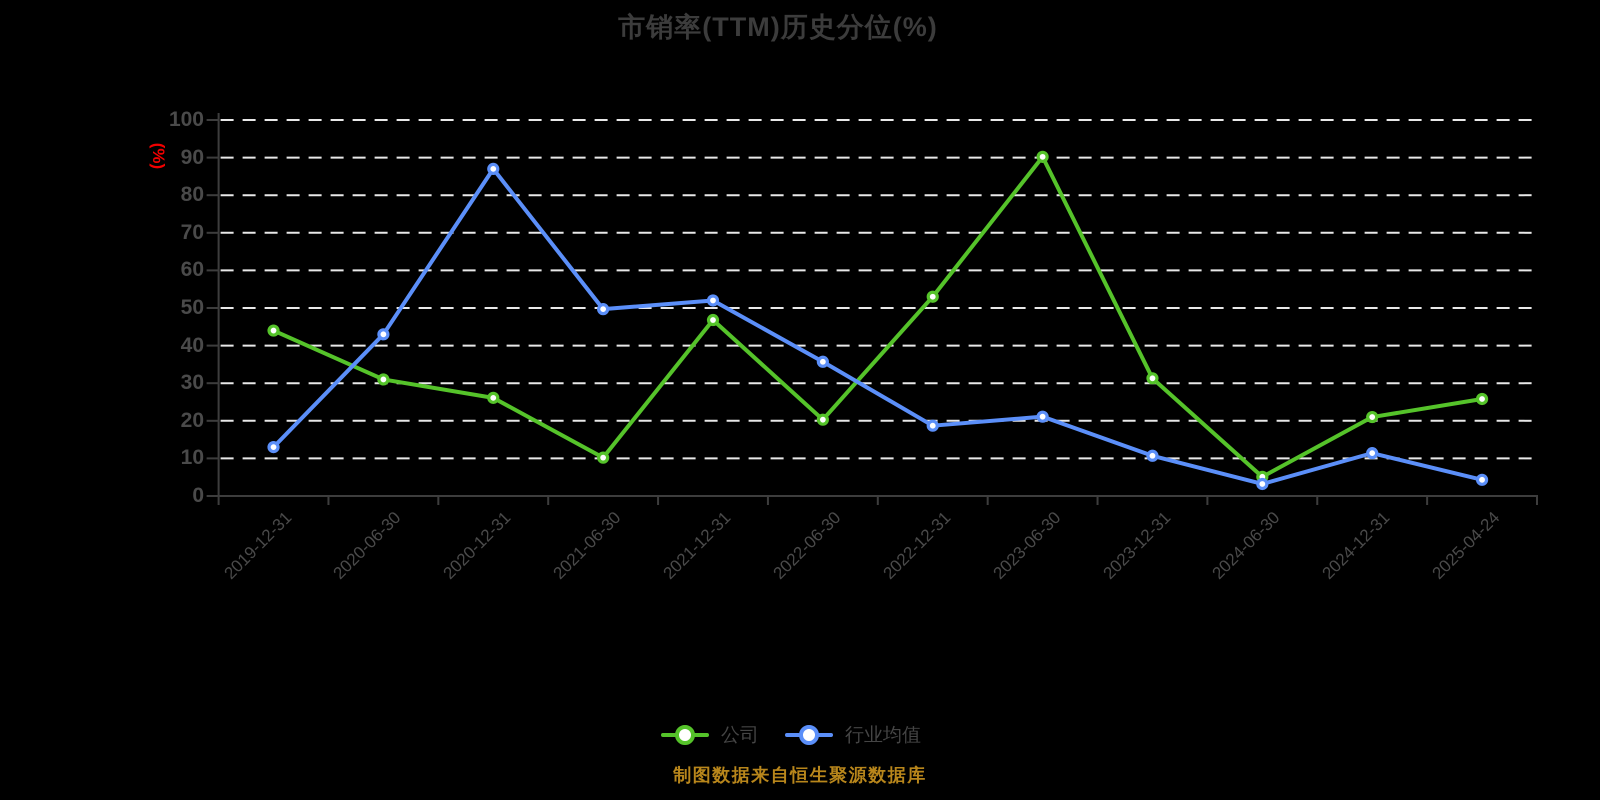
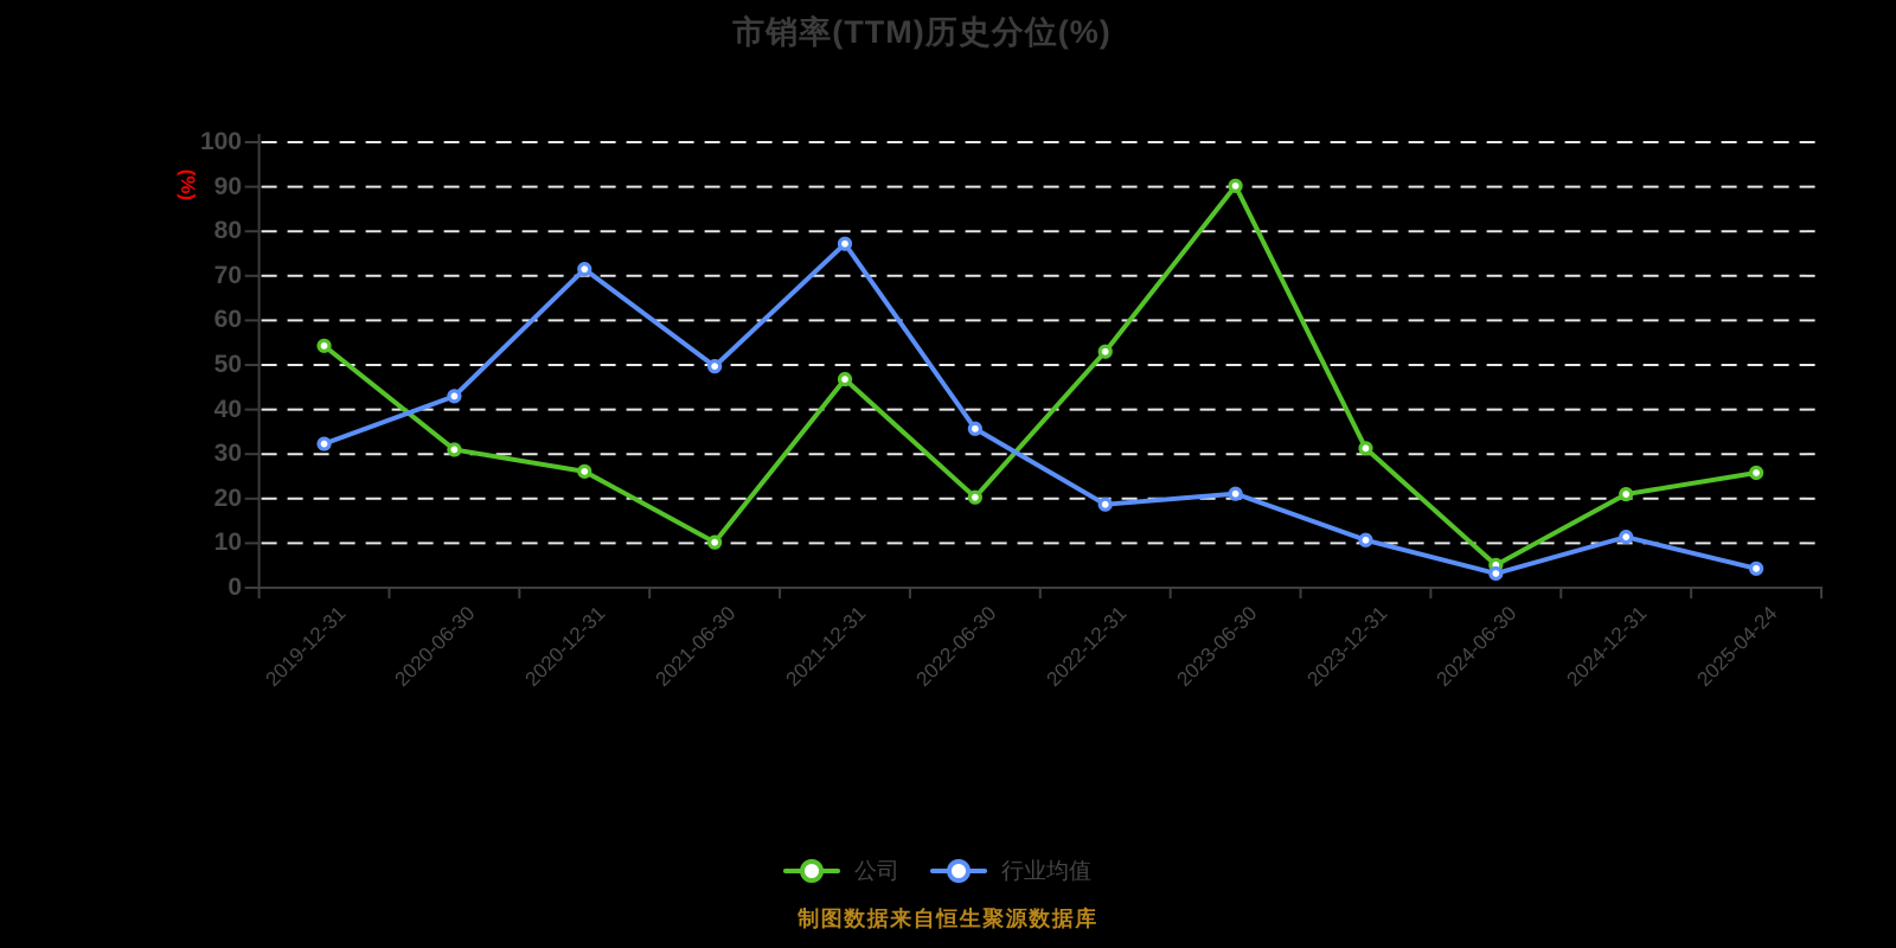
公司/2019-12-31: 44 -> 54
行业均值/2019-12-31: 13 -> 32
行业均值/2020-12-31: 87 -> 72
行业均值/2021-12-31: 52 -> 77
